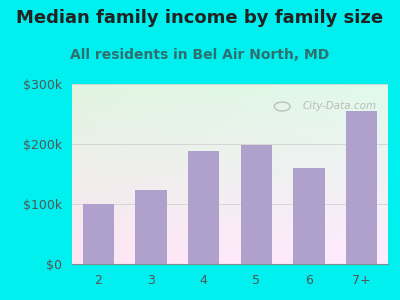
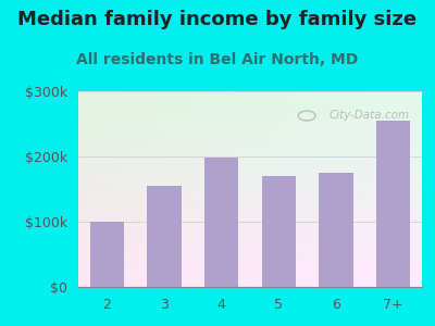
3: $124k -> $155k
4: $188k -> $198k
5: $198k -> $170k
6: $160k -> $175k
